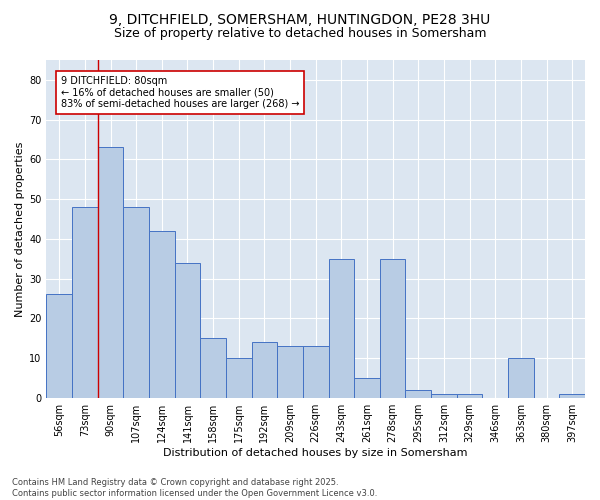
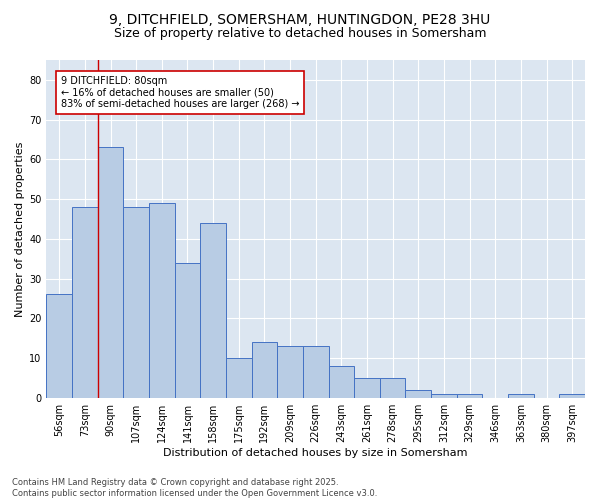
124sqm: 42 -> 49
158sqm: 15 -> 44
243sqm: 35 -> 8
278sqm: 35 -> 5
363sqm: 10 -> 1
